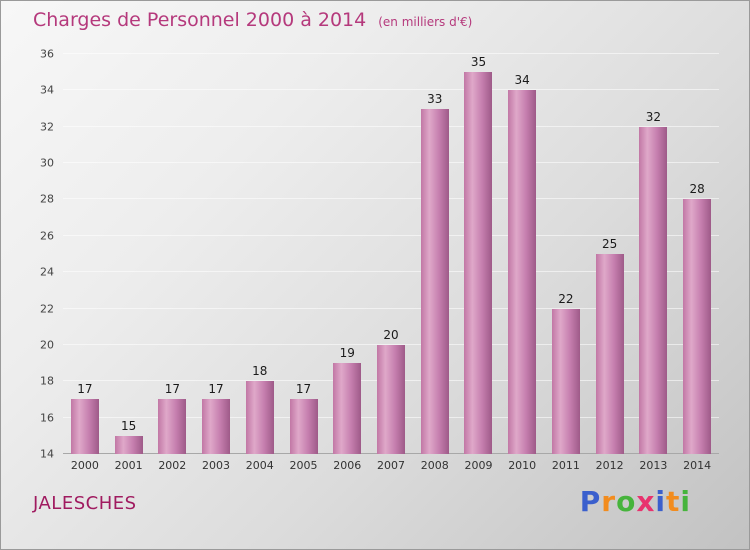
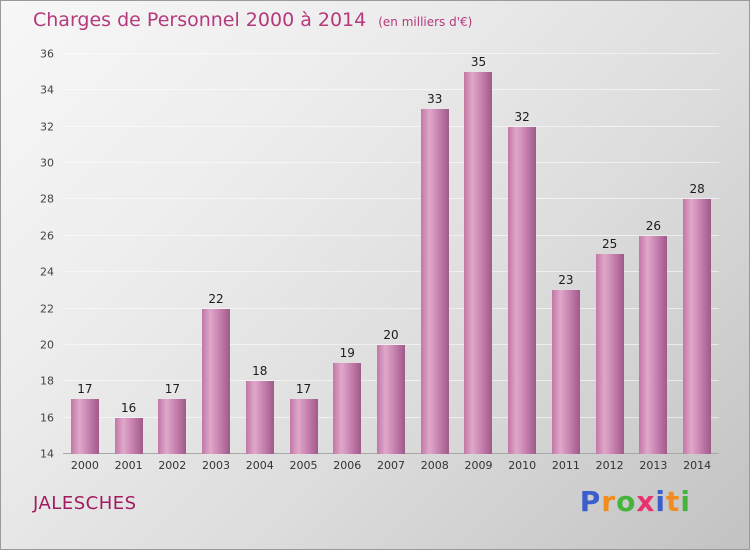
2001: 15 -> 16
2003: 17 -> 22
2010: 34 -> 32
2011: 22 -> 23
2013: 32 -> 26
